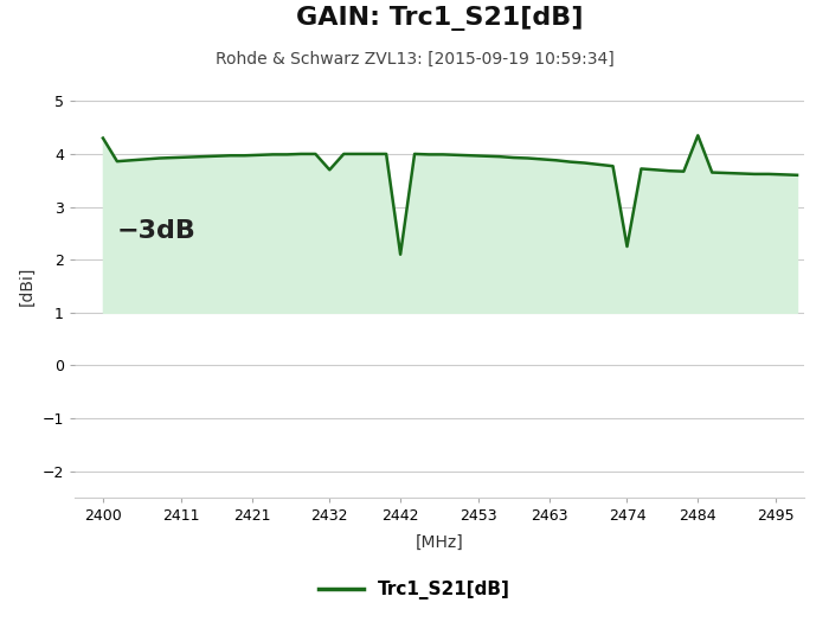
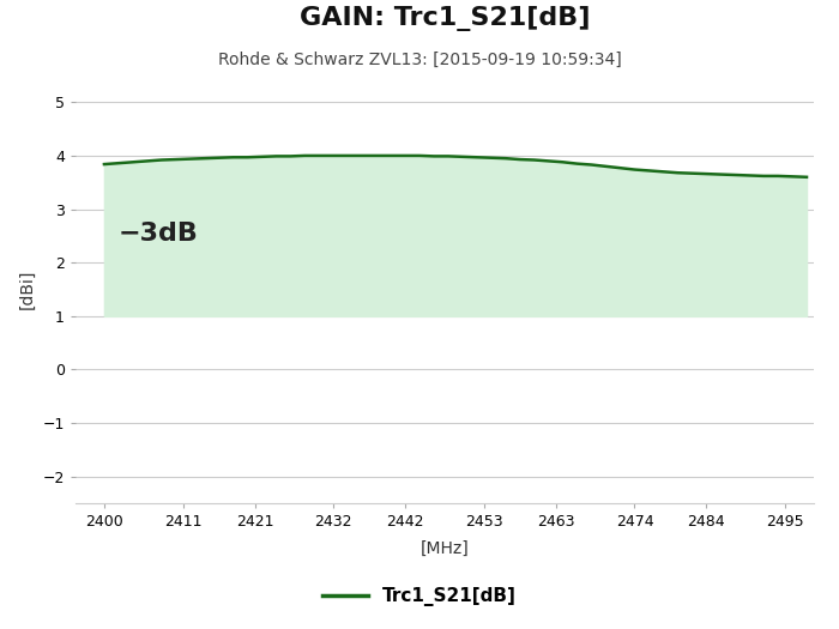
2400: 4.30 -> 3.84
2432: 3.70 -> 4.00
2442: 2.10 -> 4.00
2474: 2.25 -> 3.74
2484: 4.35 -> 3.66
